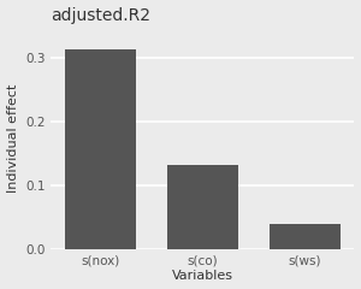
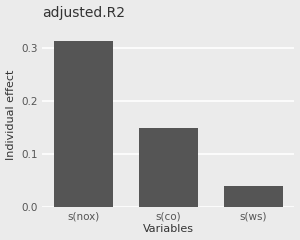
s(co): 0.132 -> 0.150
